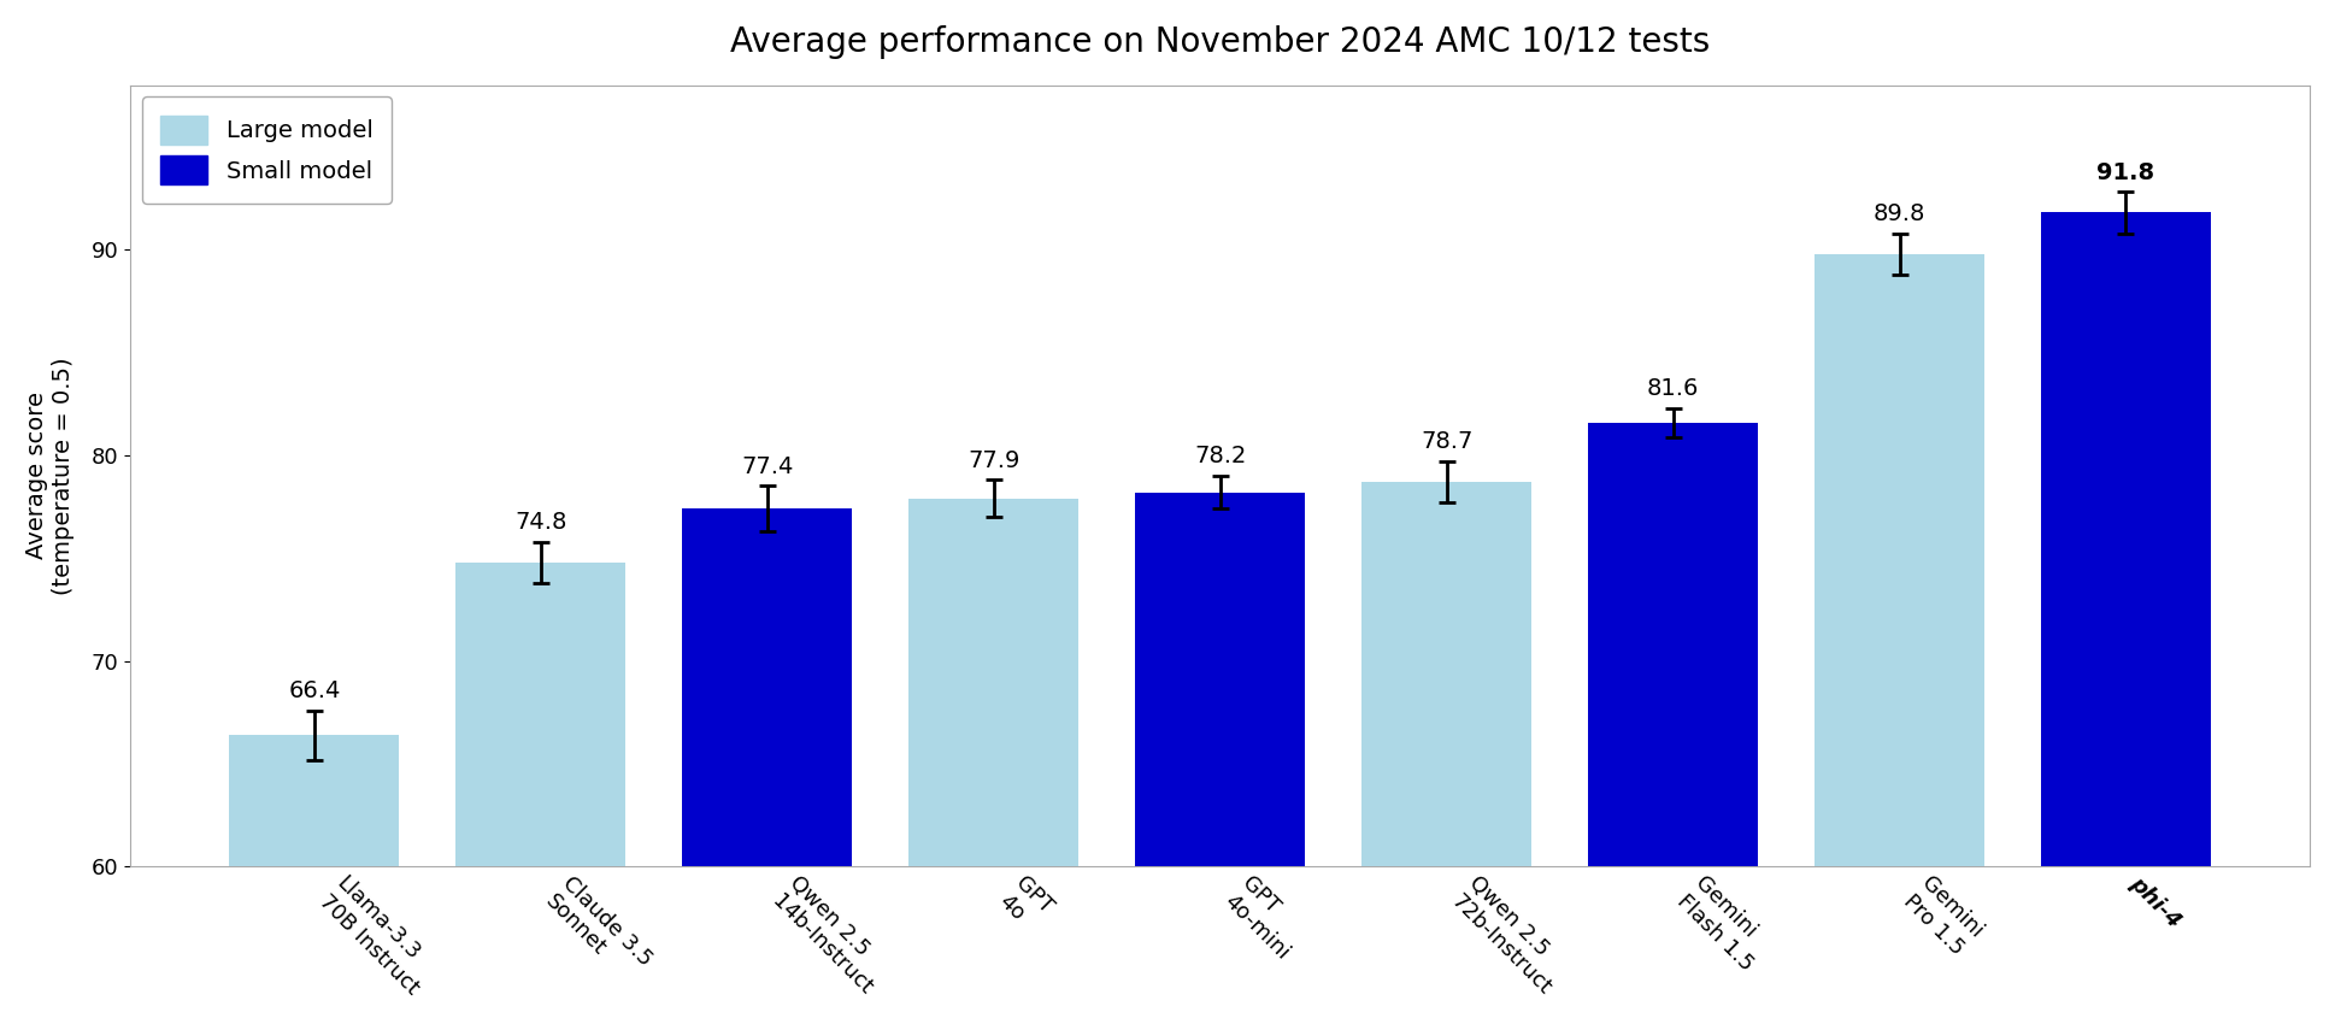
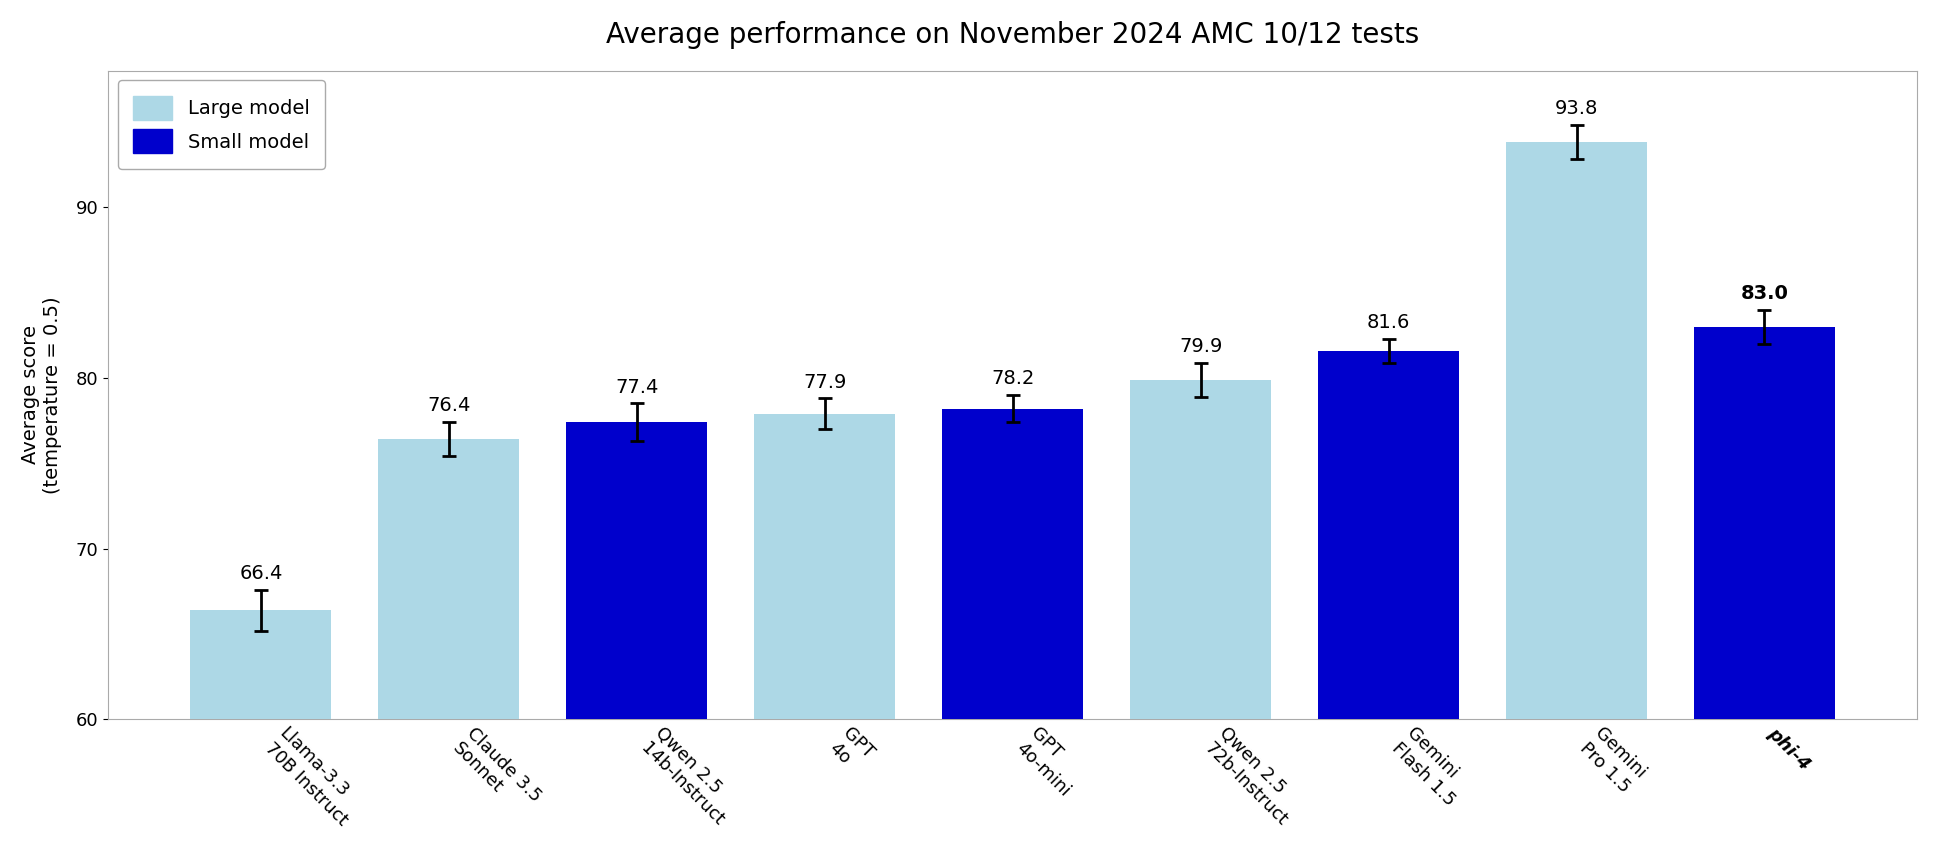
Claude 3.5 Sonnet: 74.8 -> 76.4
Qwen 2.5 72b-Instruct: 78.7 -> 79.9
Gemini Pro 1.5: 89.8 -> 93.8
phi-4: 91.8 -> 83.0
